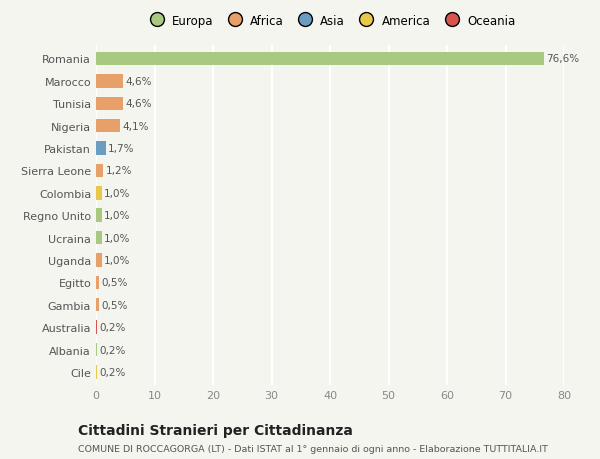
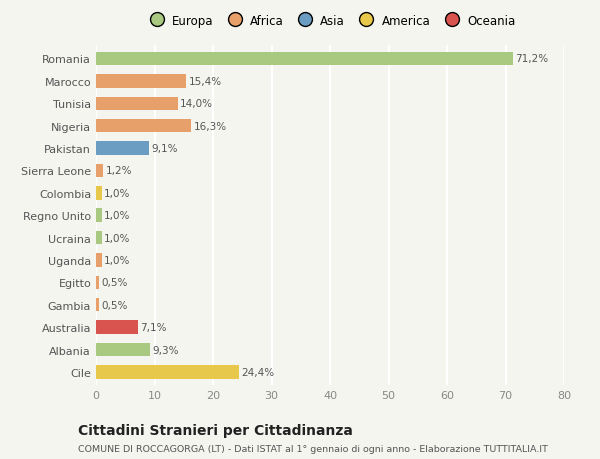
Romania: 76,6% -> 71,2%
Marocco: 4,6% -> 15,4%
Tunisia: 4,6% -> 14,0%
Nigeria: 4,1% -> 16,3%
Pakistan: 1,7% -> 9,1%
Australia: 0,2% -> 7,1%
Albania: 0,2% -> 9,3%
Cile: 0,2% -> 24,4%
